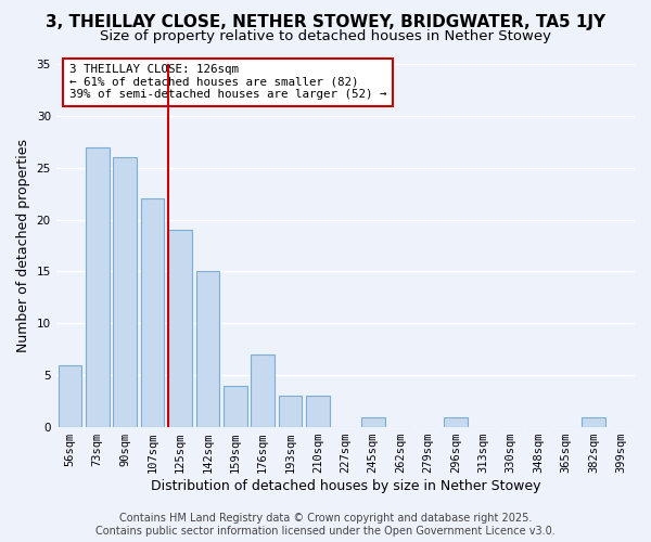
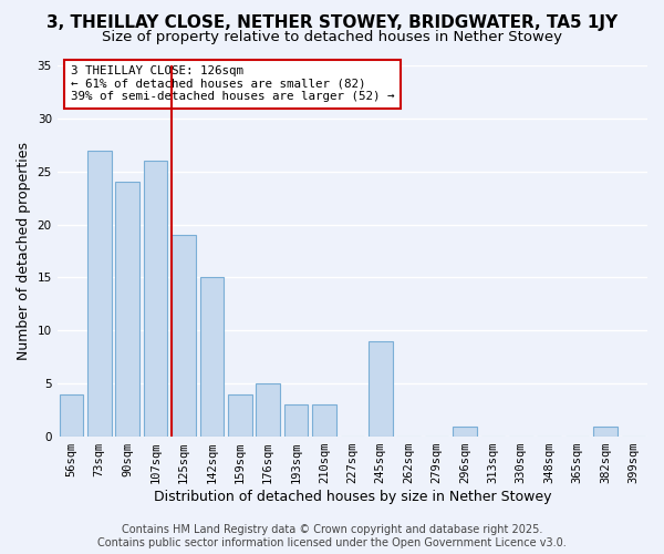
56sqm: 6 -> 4
90sqm: 26 -> 24
107sqm: 22 -> 26
176sqm: 7 -> 5
245sqm: 1 -> 9
